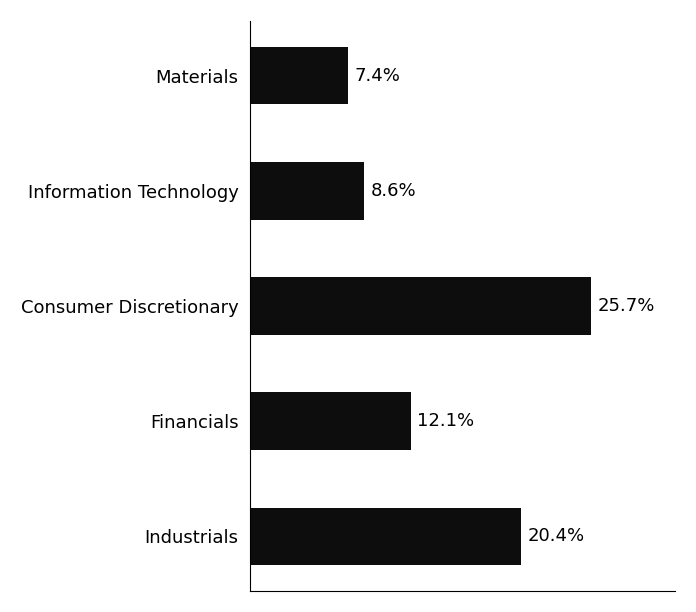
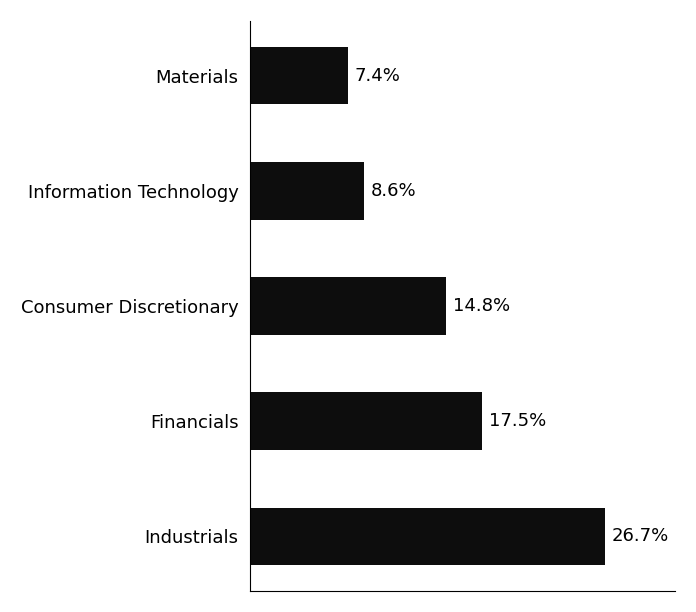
Consumer Discretionary: 25.7% -> 14.8%
Financials: 12.1% -> 17.5%
Industrials: 20.4% -> 26.7%
